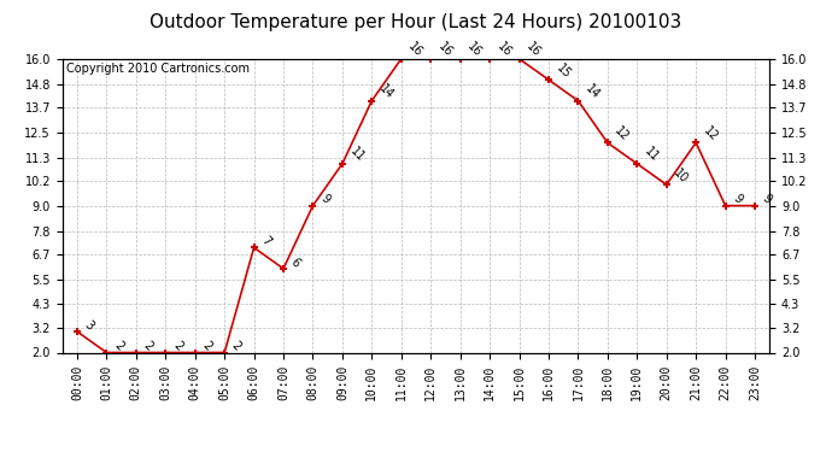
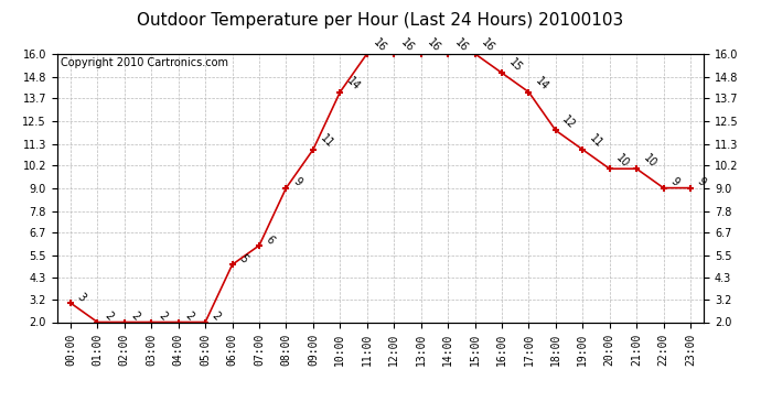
06:00: 7 -> 5
21:00: 12 -> 10
